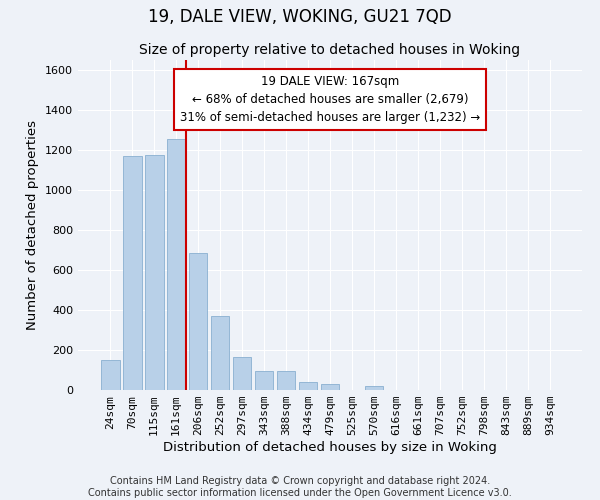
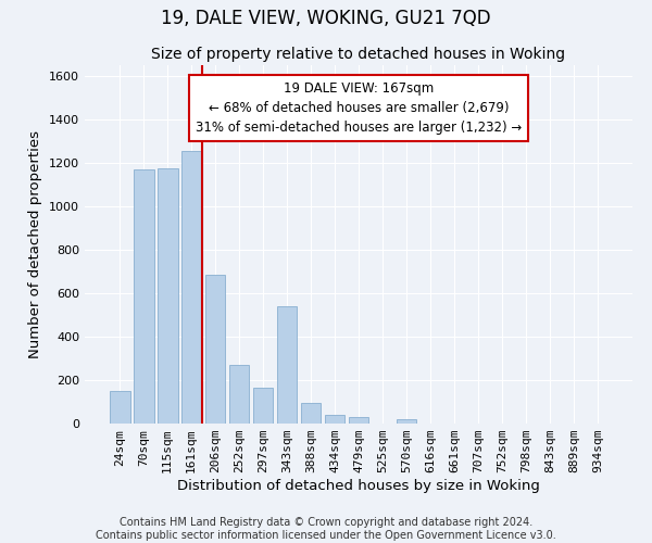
252sqm: 370 -> 270
343sqm: 93 -> 540
